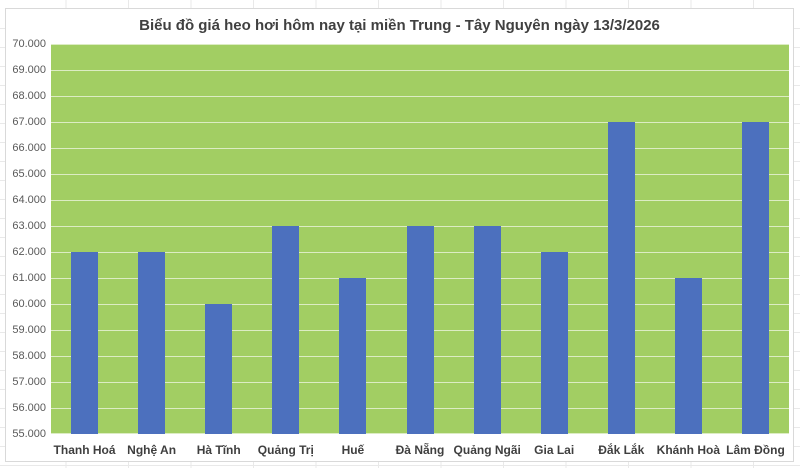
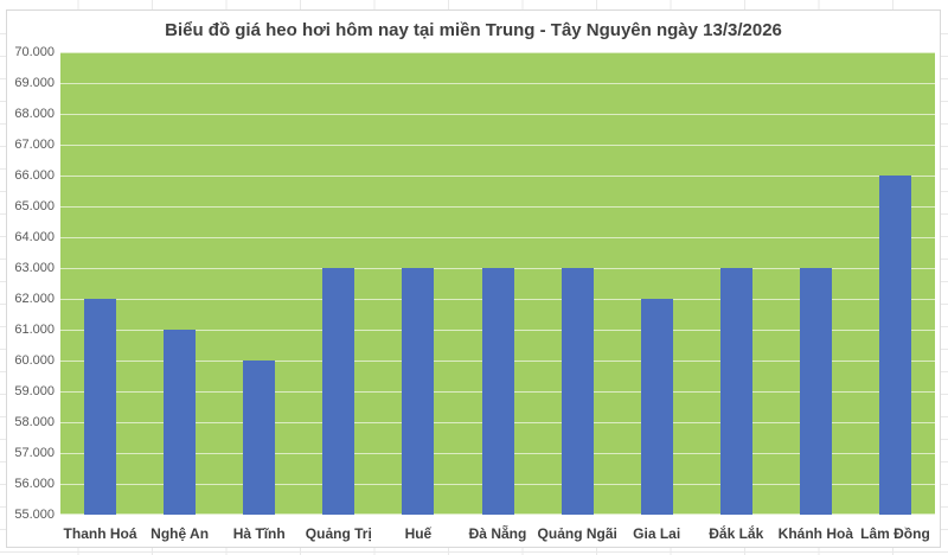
Nghệ An: 62000 -> 61000
Huế: 61000 -> 63000
Đắk Lắk: 67000 -> 63000
Khánh Hoà: 61000 -> 63000
Lâm Đồng: 67000 -> 66000
